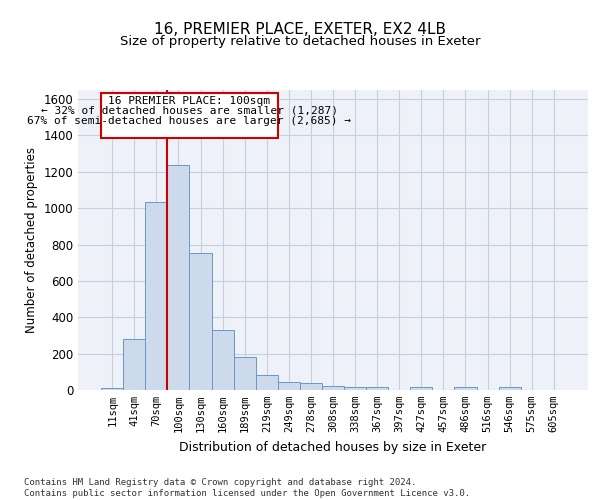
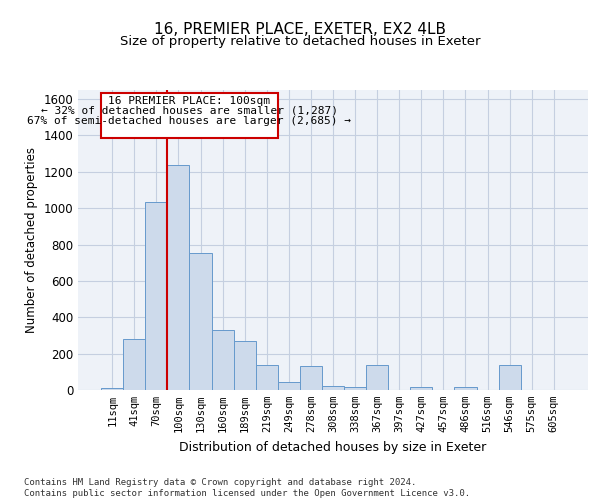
189sqm: 180 -> 270
219sqm: 80 -> 140
278sqm: 40 -> 130
367sqm: 20 -> 140
546sqm: 20 -> 140
